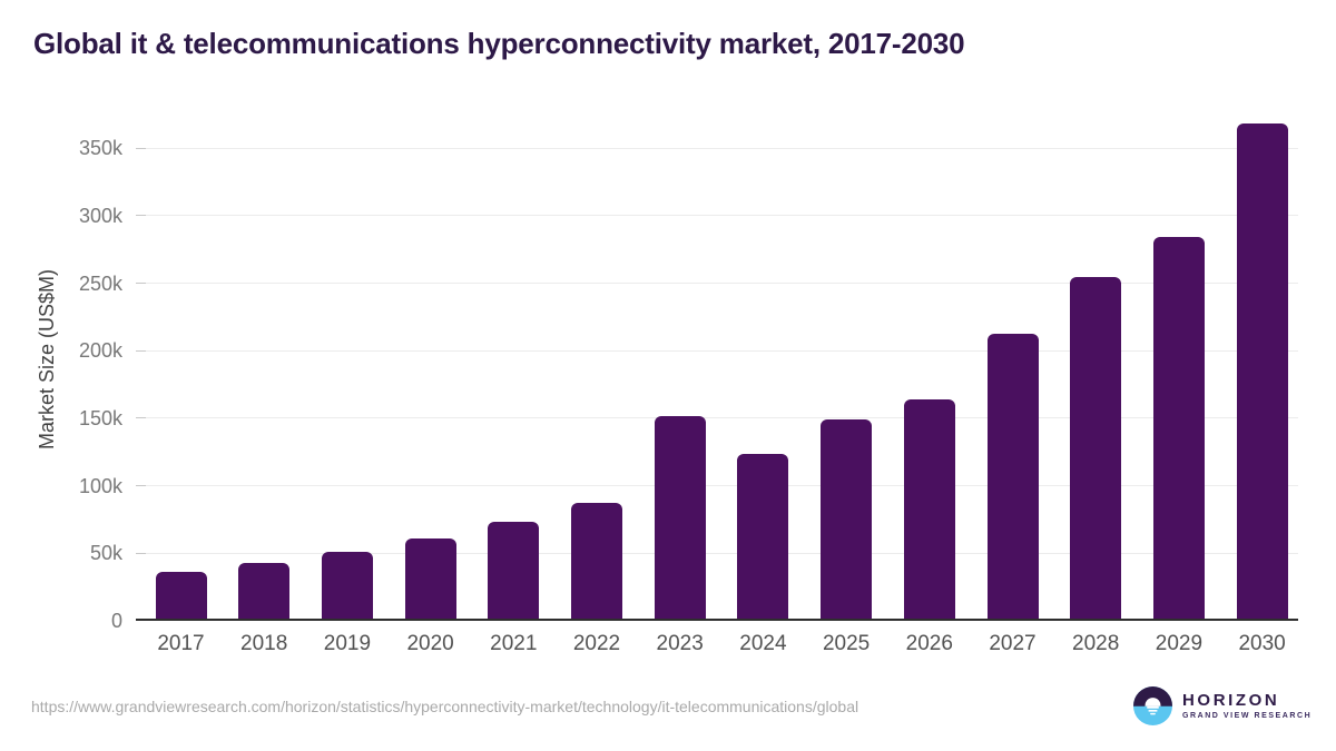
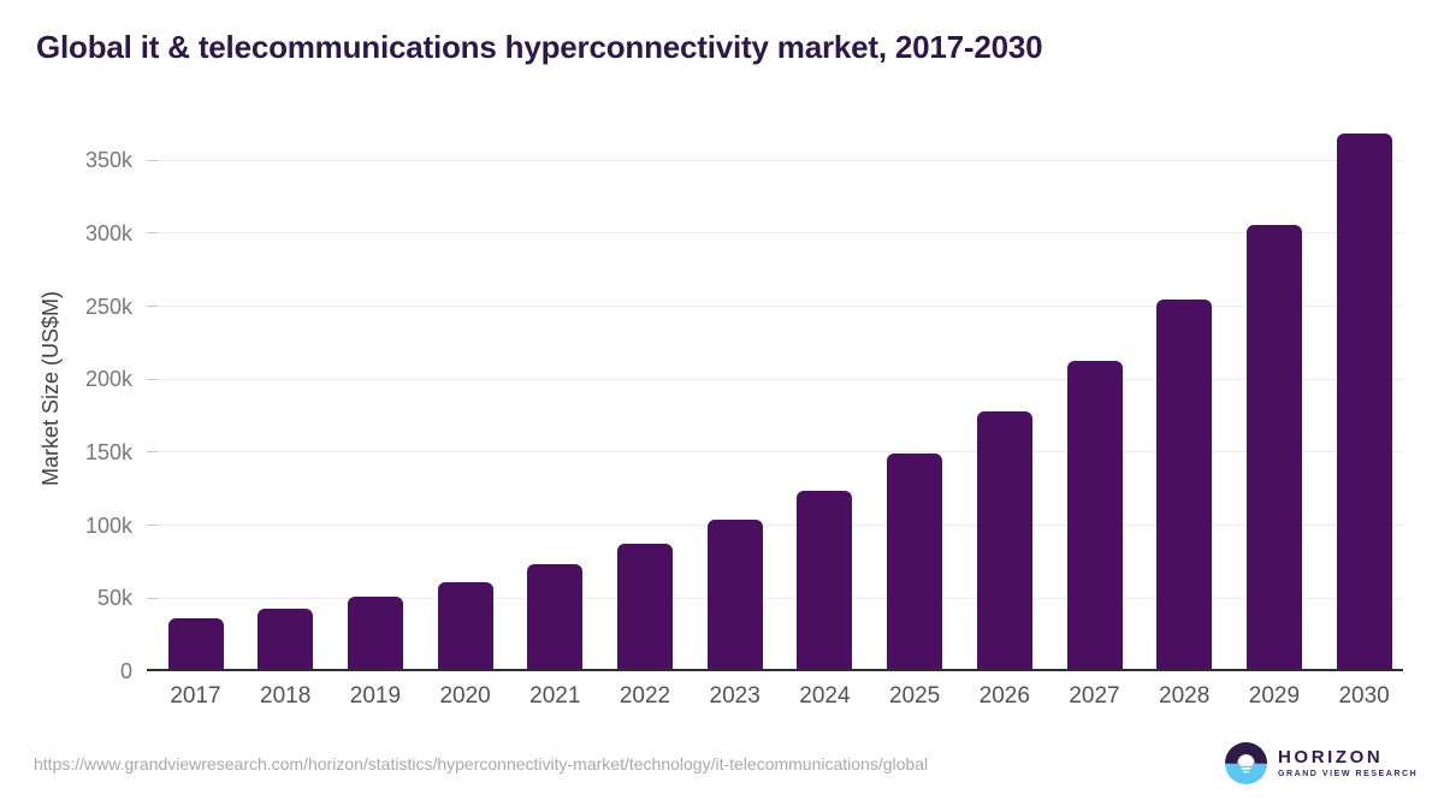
2023: 152k -> 104k
2026: 164k -> 178k
2029: 284k -> 306k
